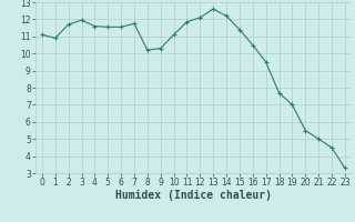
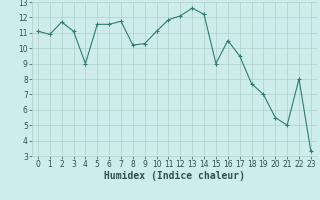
3: 11.9 -> 11.1
4: 11.6 -> 9.0
15: 11.4 -> 9.0
22: 4.5 -> 8.0
